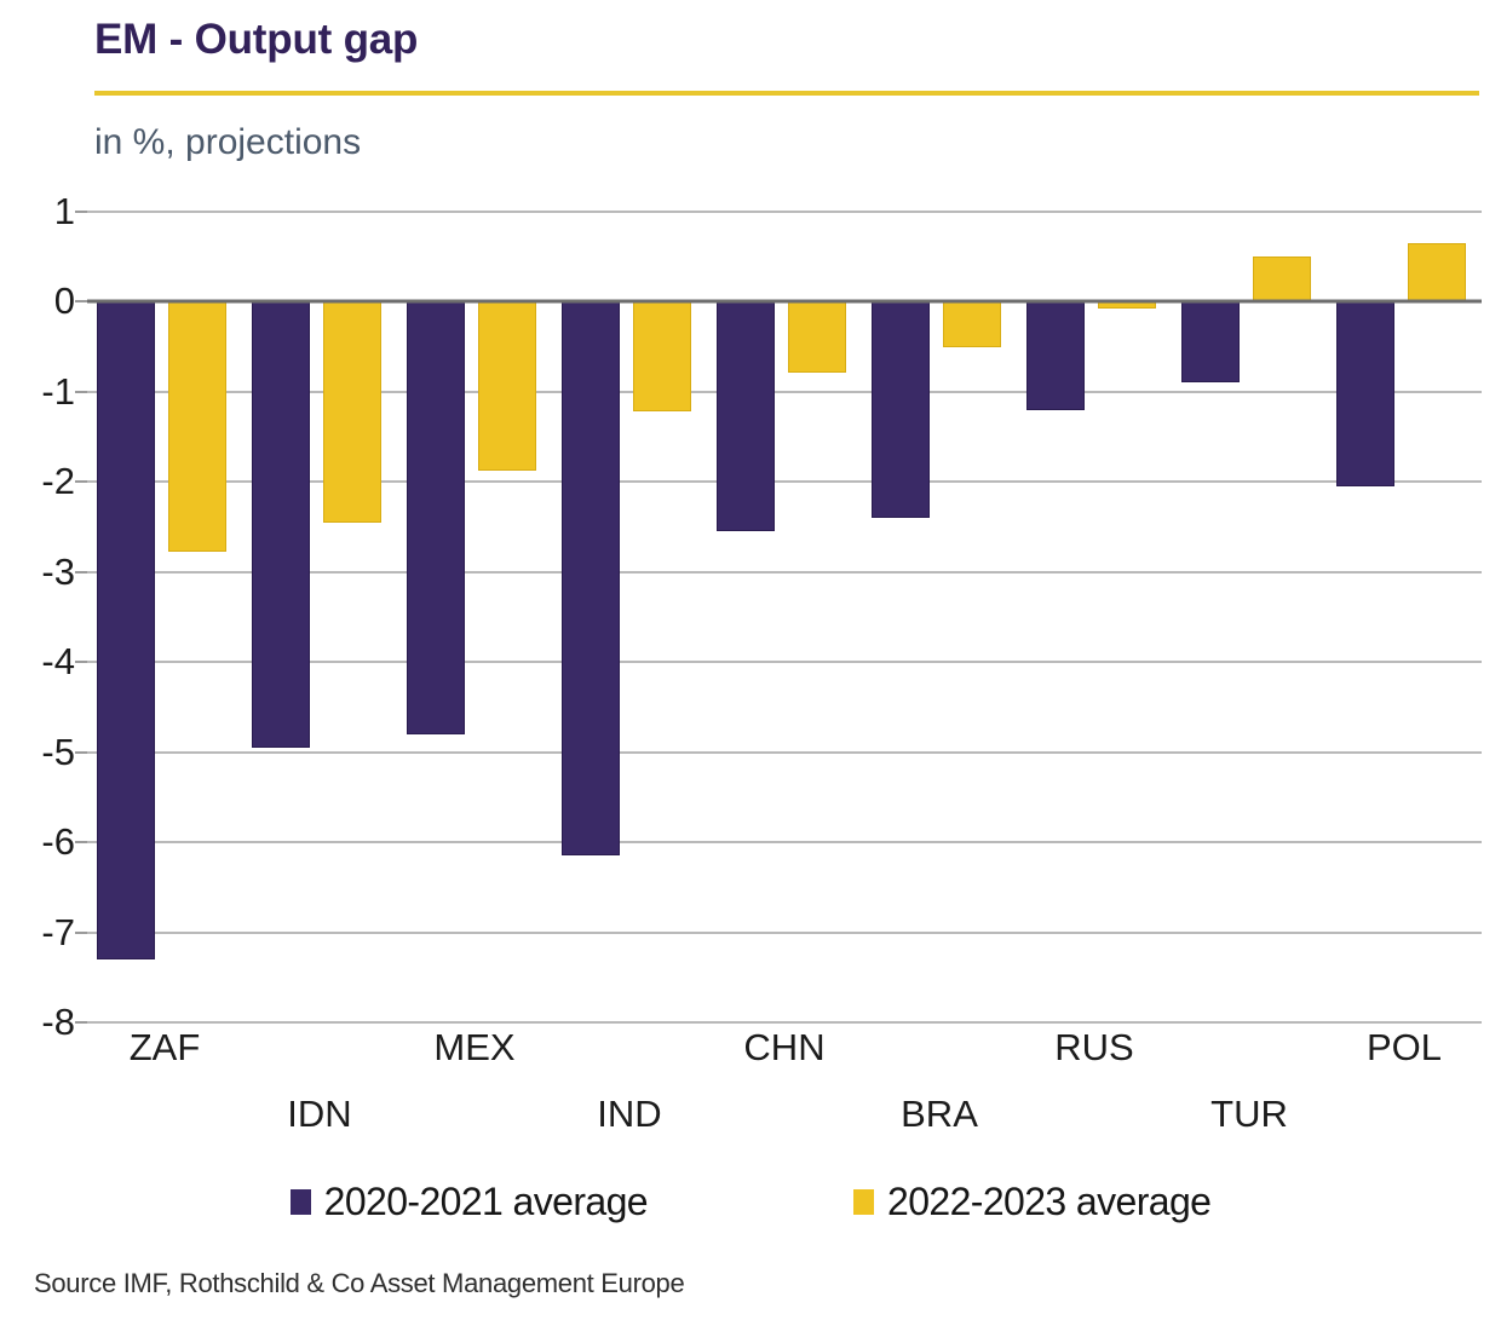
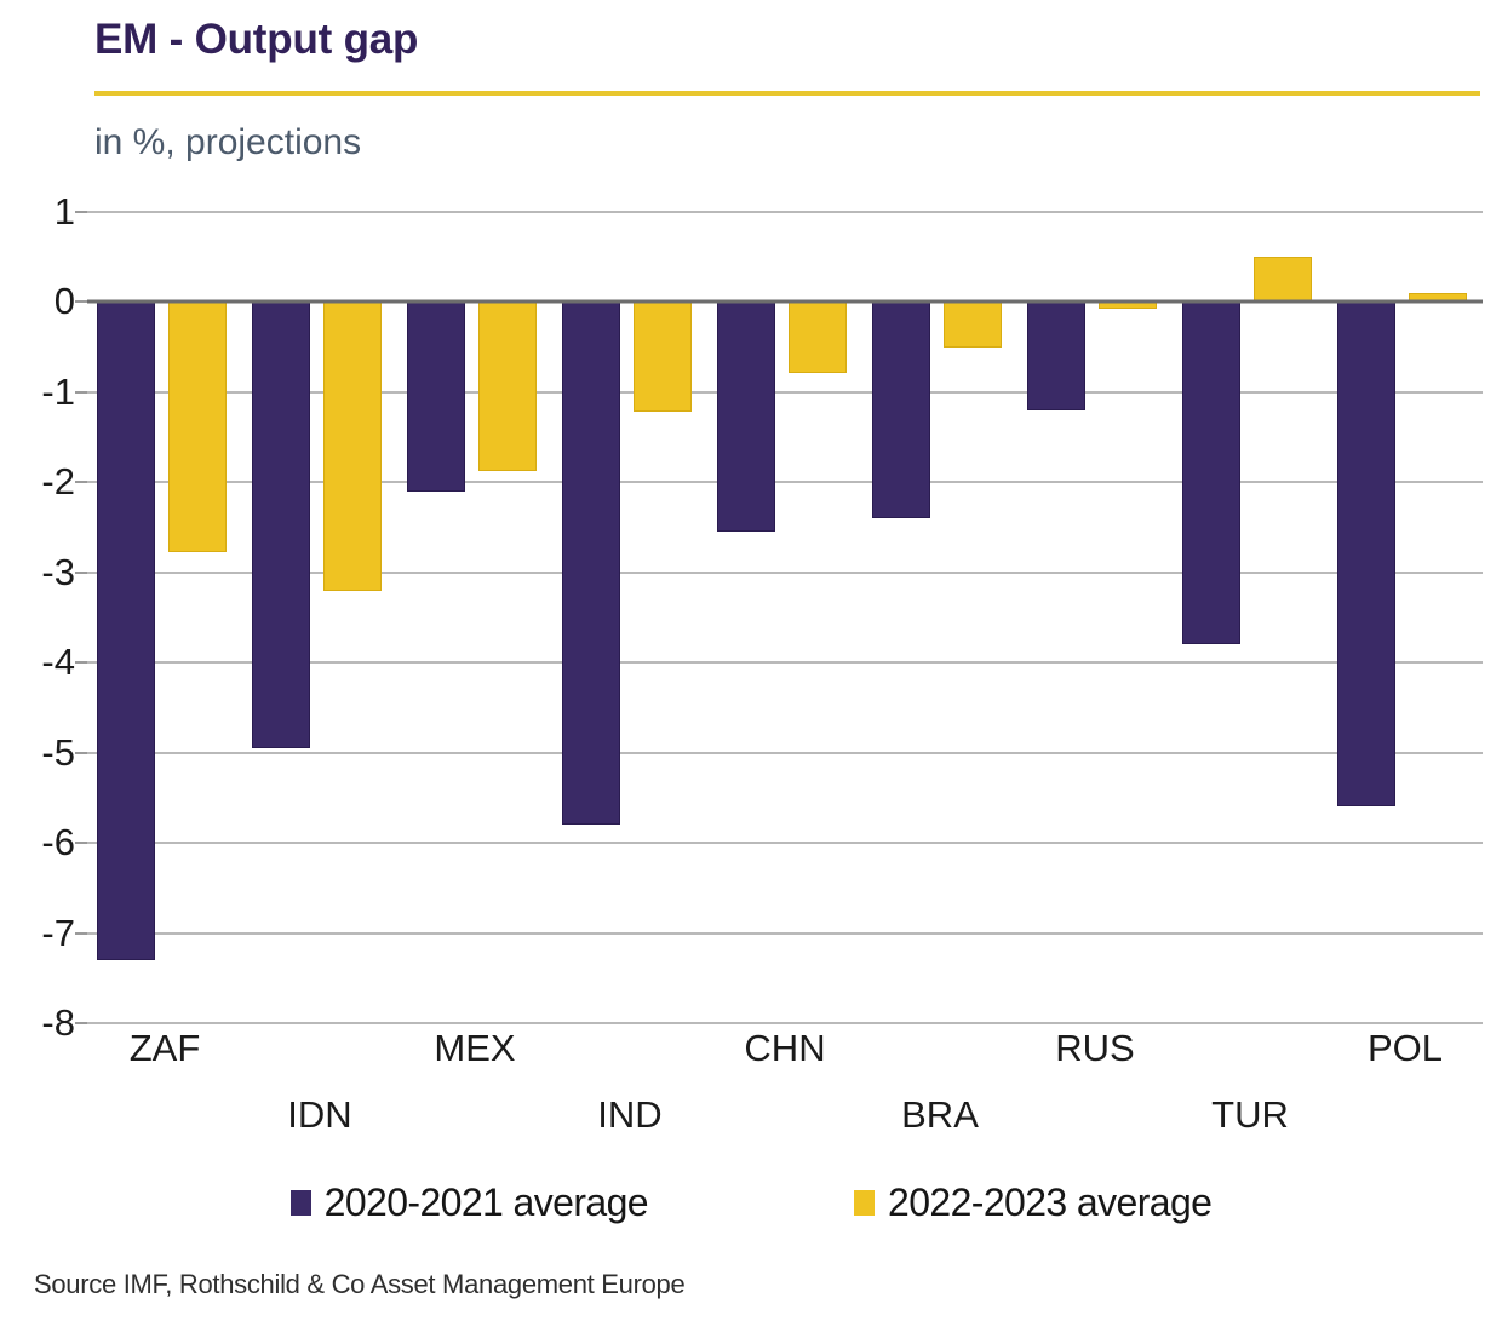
2022-2023 average/IDN: -2.5 -> -3.2
2020-2021 average/MEX: -4.8 -> -2.1
2020-2021 average/IND: -6.2 -> -5.8
2020-2021 average/TUR: -0.9 -> -3.8
2020-2021 average/POL: -2.0 -> -5.6
2022-2023 average/POL: 0.7 -> 0.1
